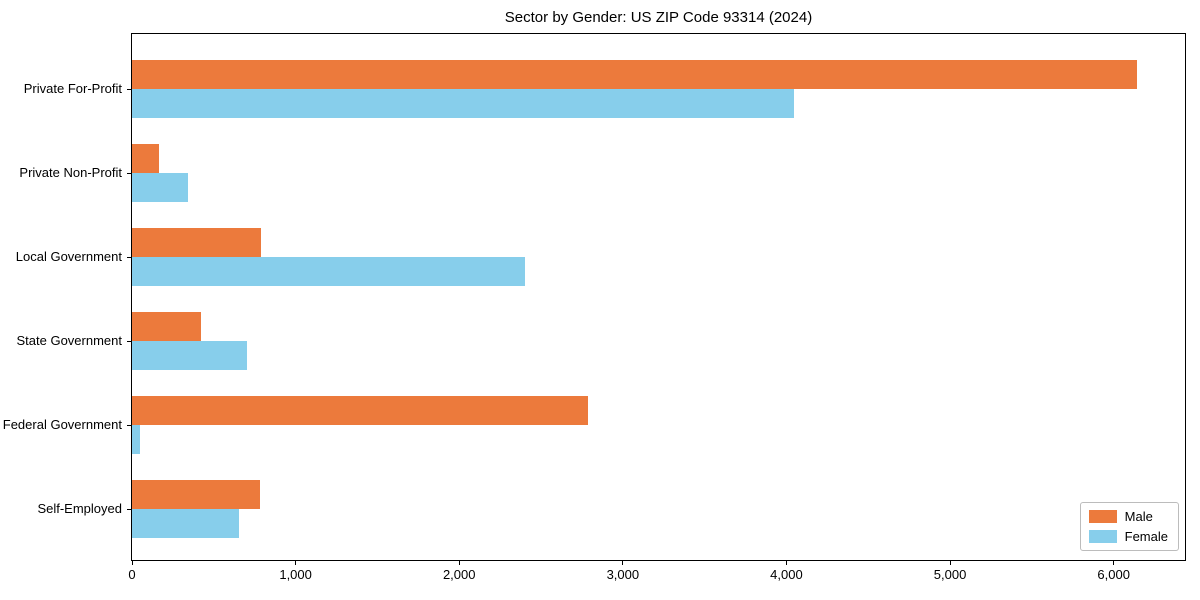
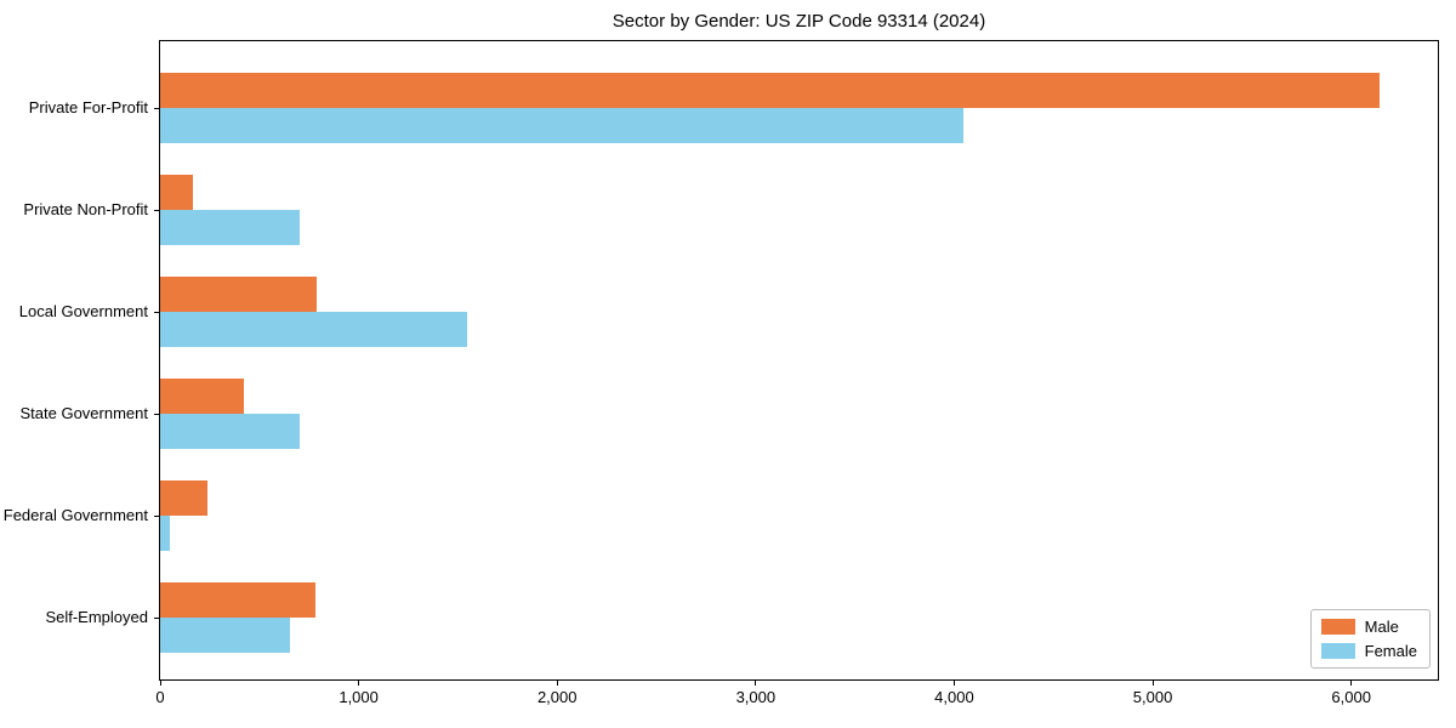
Female/Private Non-Profit: 340 -> 700
Female/Local Government: 2400 -> 1540
Male/Federal Government: 2790 -> 240
